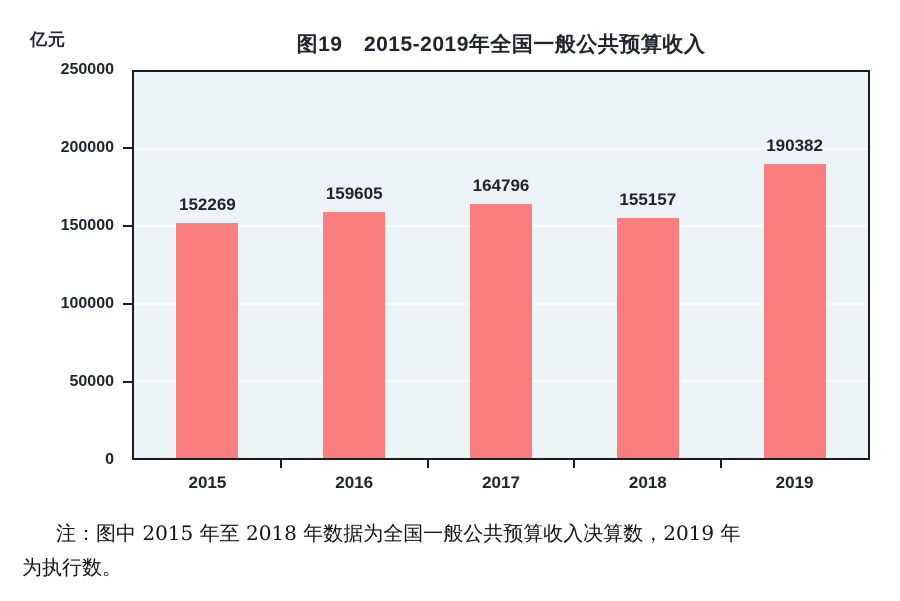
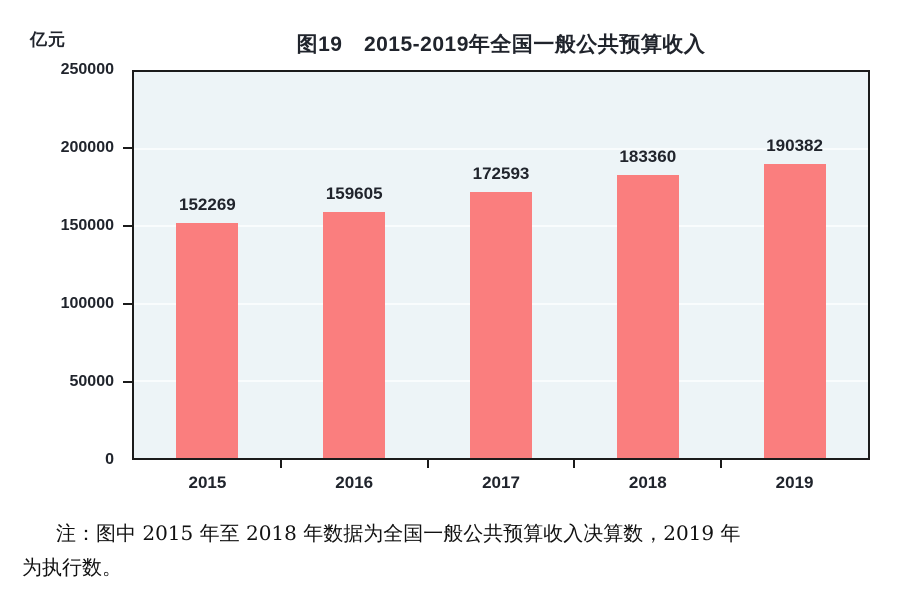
2017: 164796 -> 172593
2018: 155157 -> 183360
